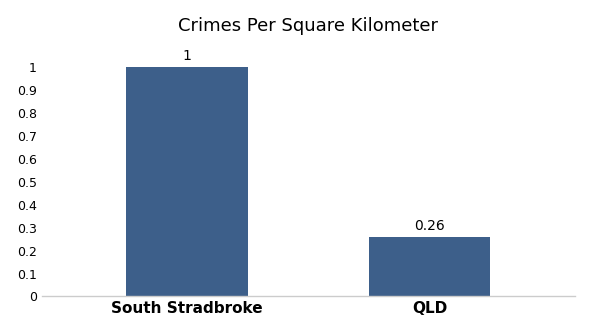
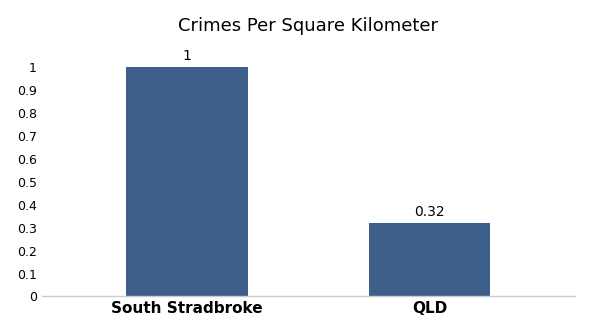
QLD: 0.26 -> 0.32
